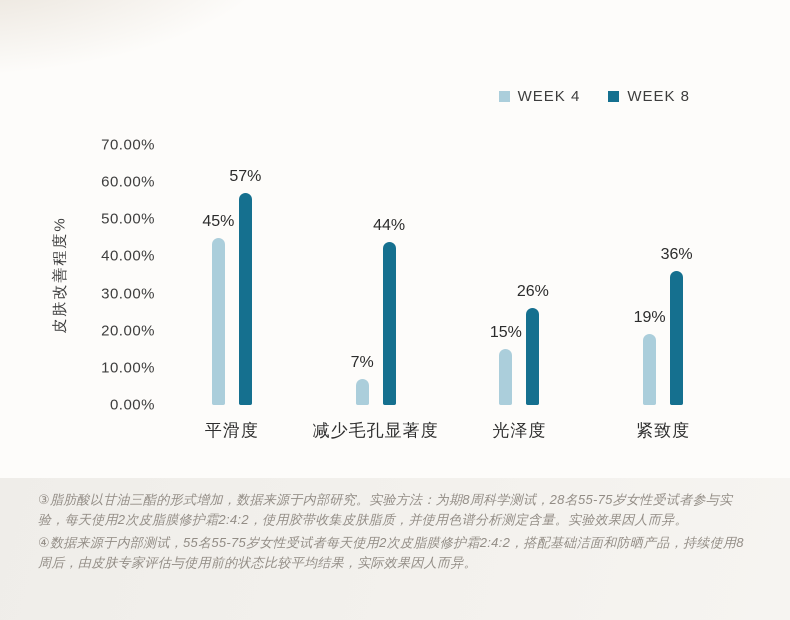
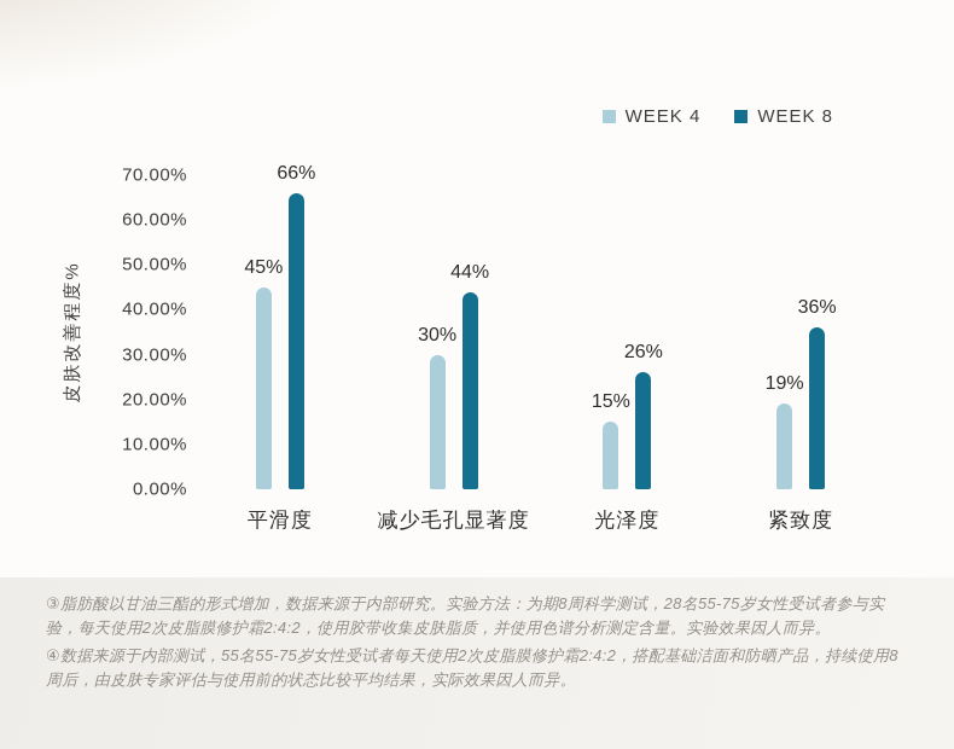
WEEK 8/平滑度: 57% -> 66%
WEEK 4/减少毛孔显著度: 7% -> 30%
